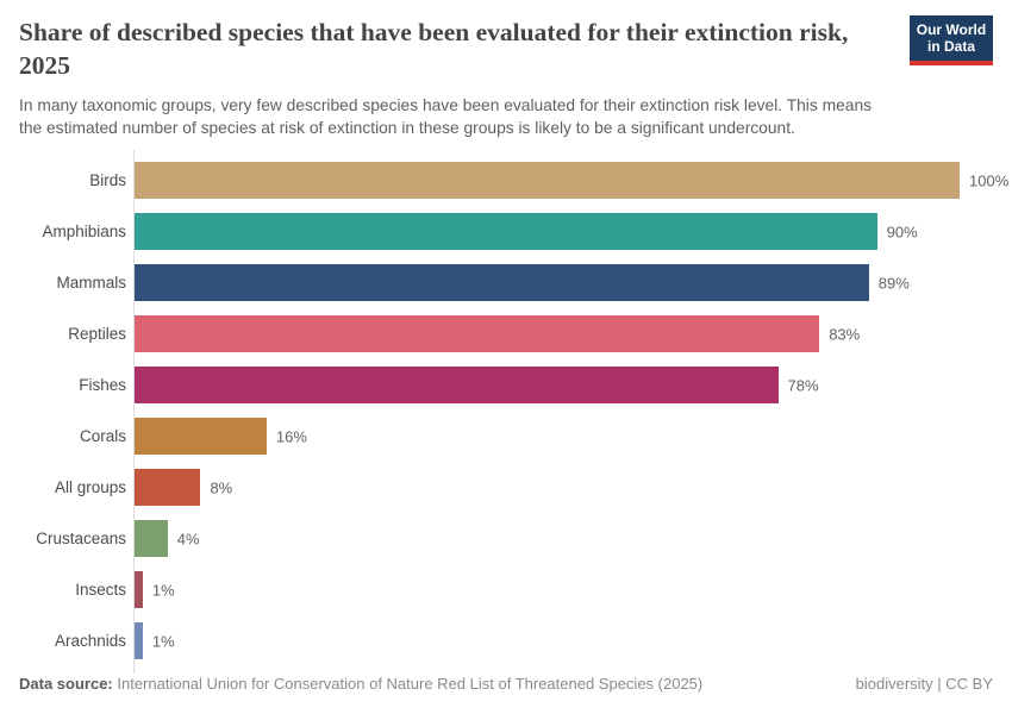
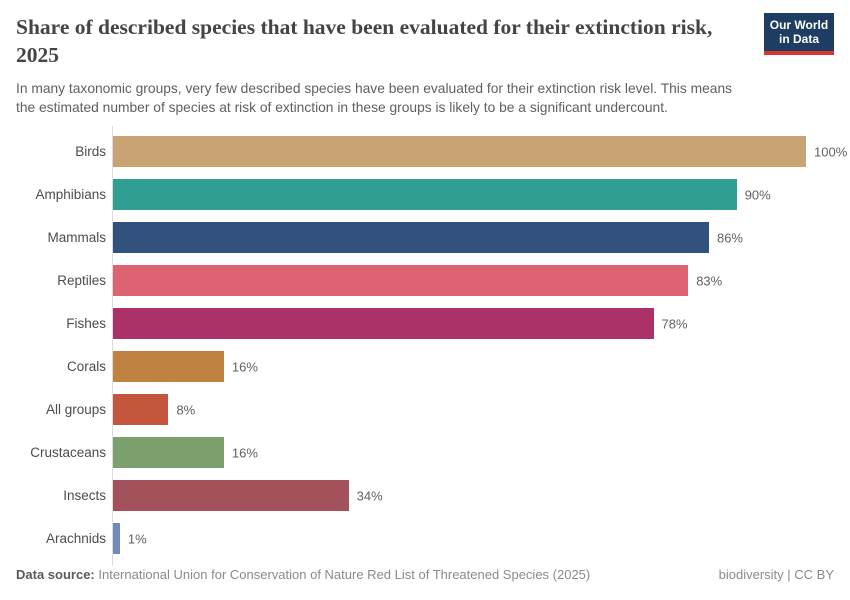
Mammals: 89% -> 86%
Crustaceans: 4% -> 16%
Insects: 1% -> 34%
